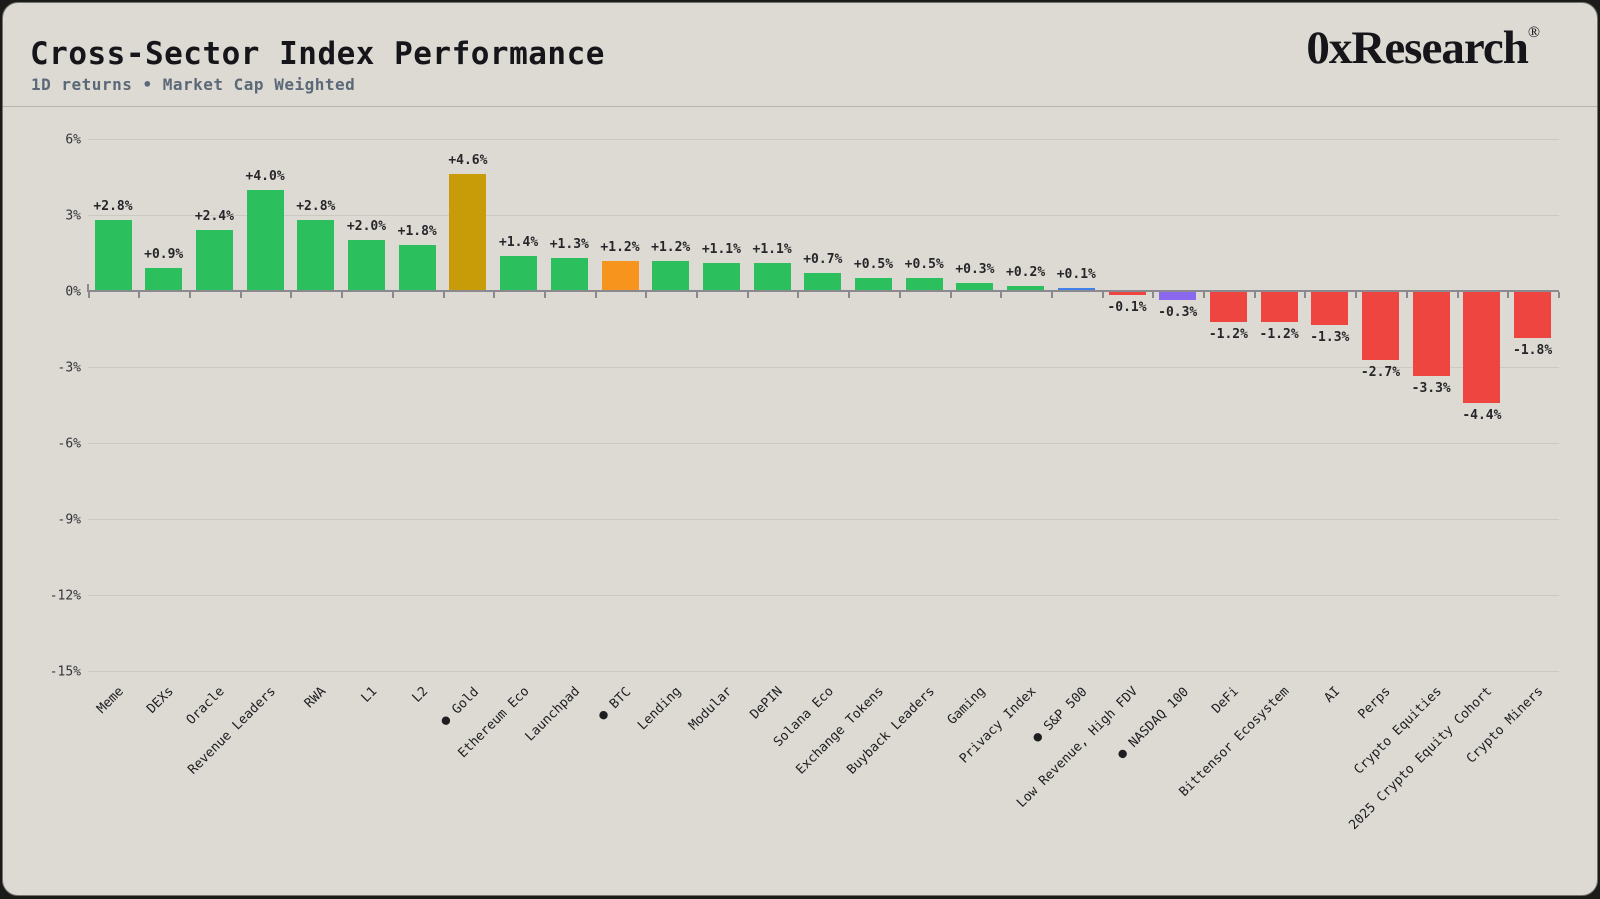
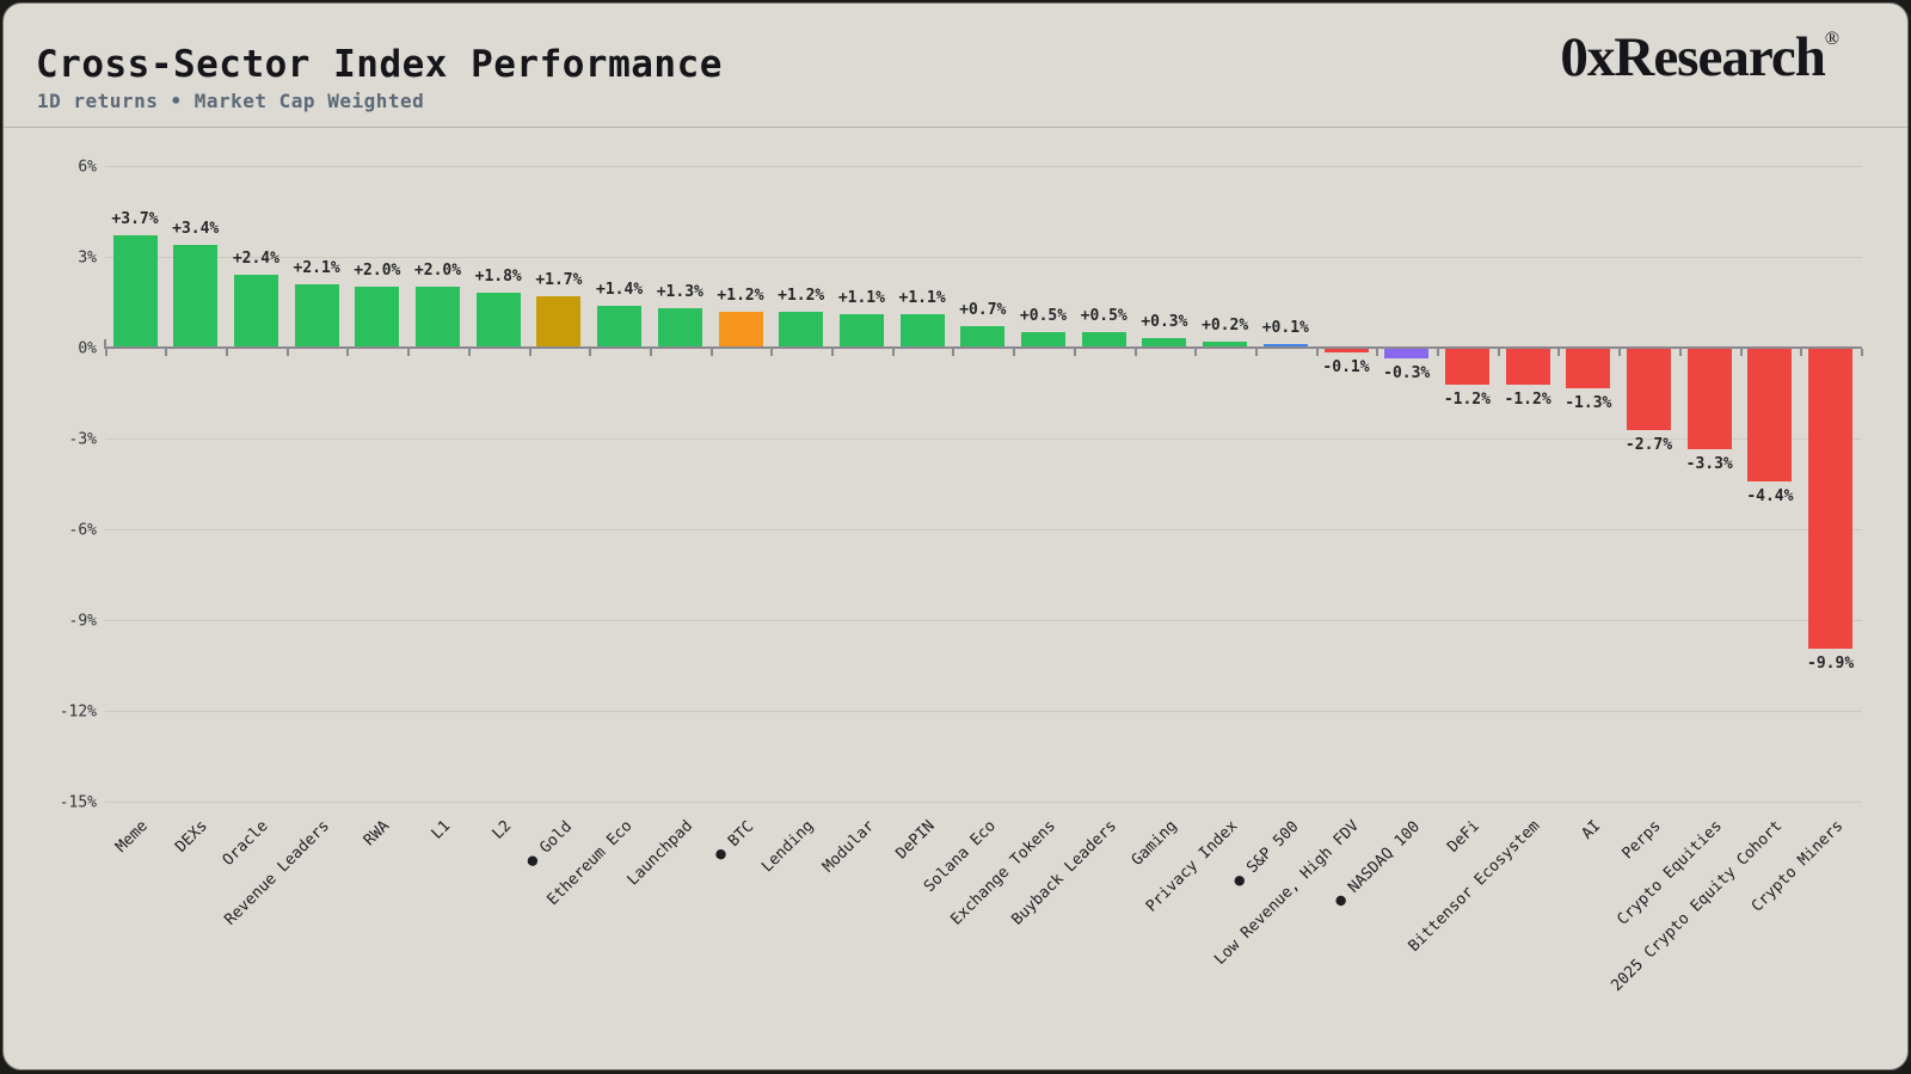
Meme: +2.8% -> +3.7%
DEXs: +0.9% -> +3.4%
Revenue Leaders: +4.0% -> +2.1%
RWA: +2.8% -> +2.0%
Gold: +4.6% -> +1.7%
Crypto Miners: -1.8% -> -9.9%
